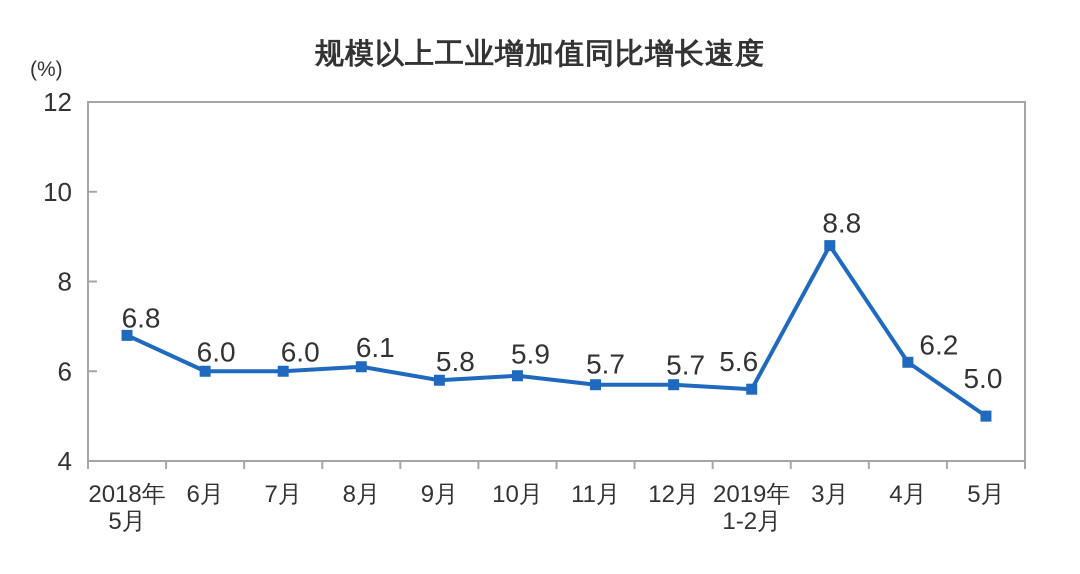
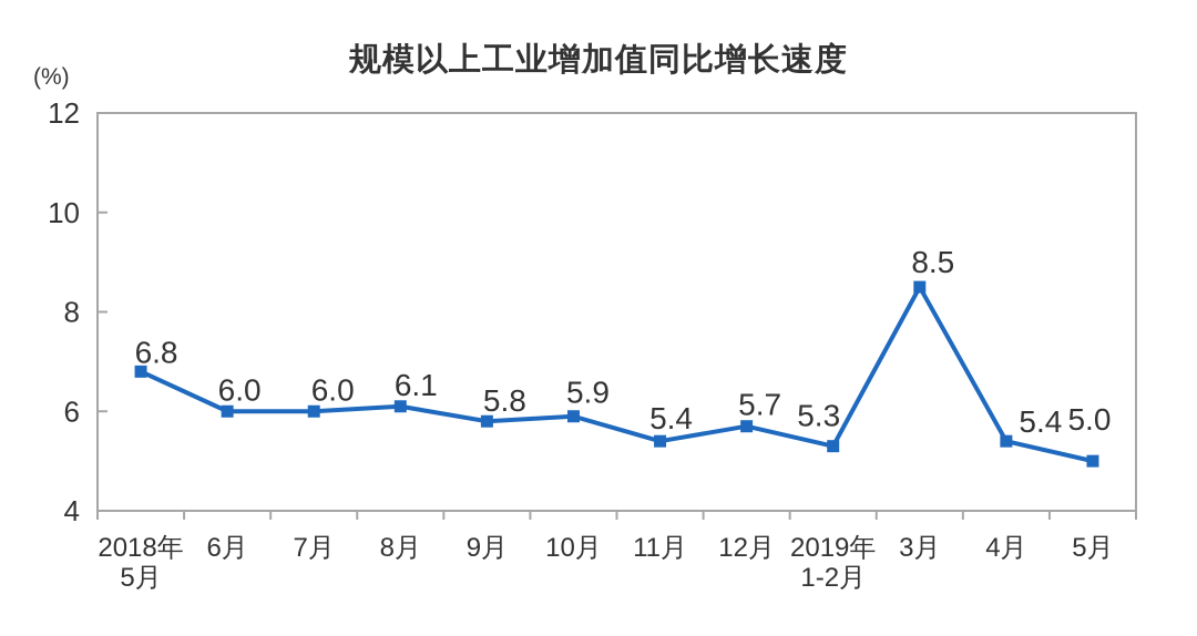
11月: 5.7 -> 5.4
2019年 1-2月: 5.6 -> 5.3
3月: 8.8 -> 8.5
4月: 6.2 -> 5.4
